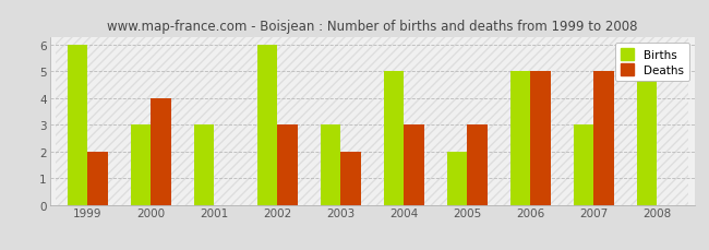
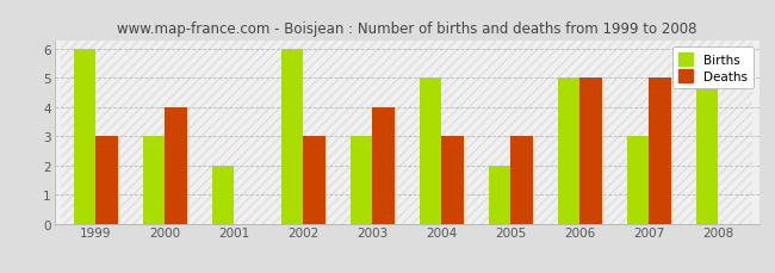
Deaths/1999: 2 -> 3
Births/2001: 3 -> 2
Deaths/2003: 2 -> 4
